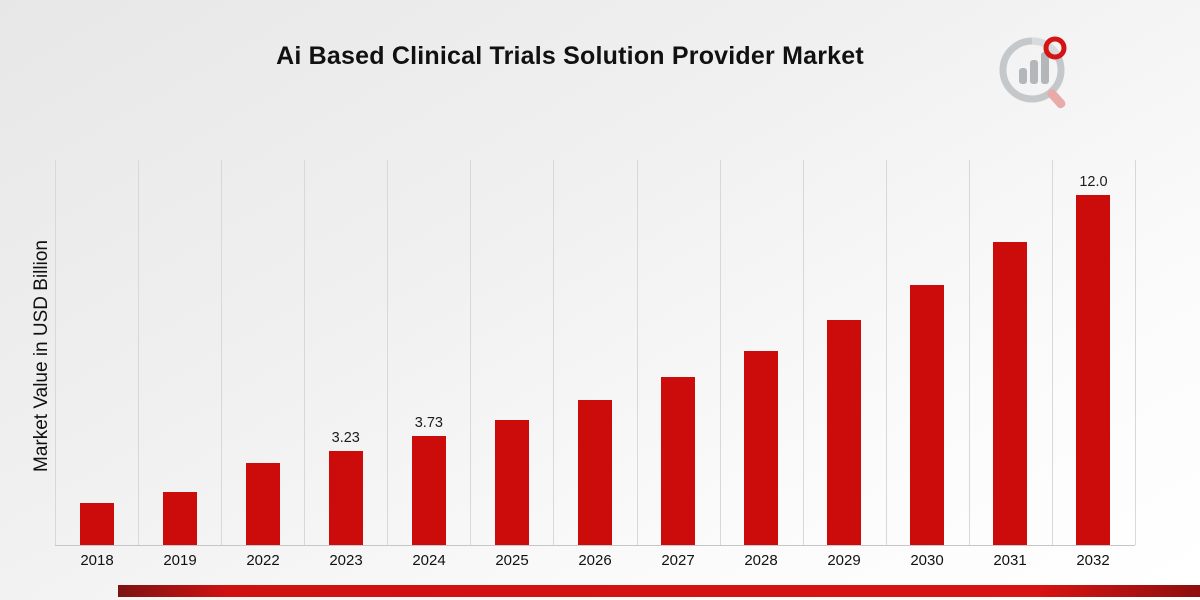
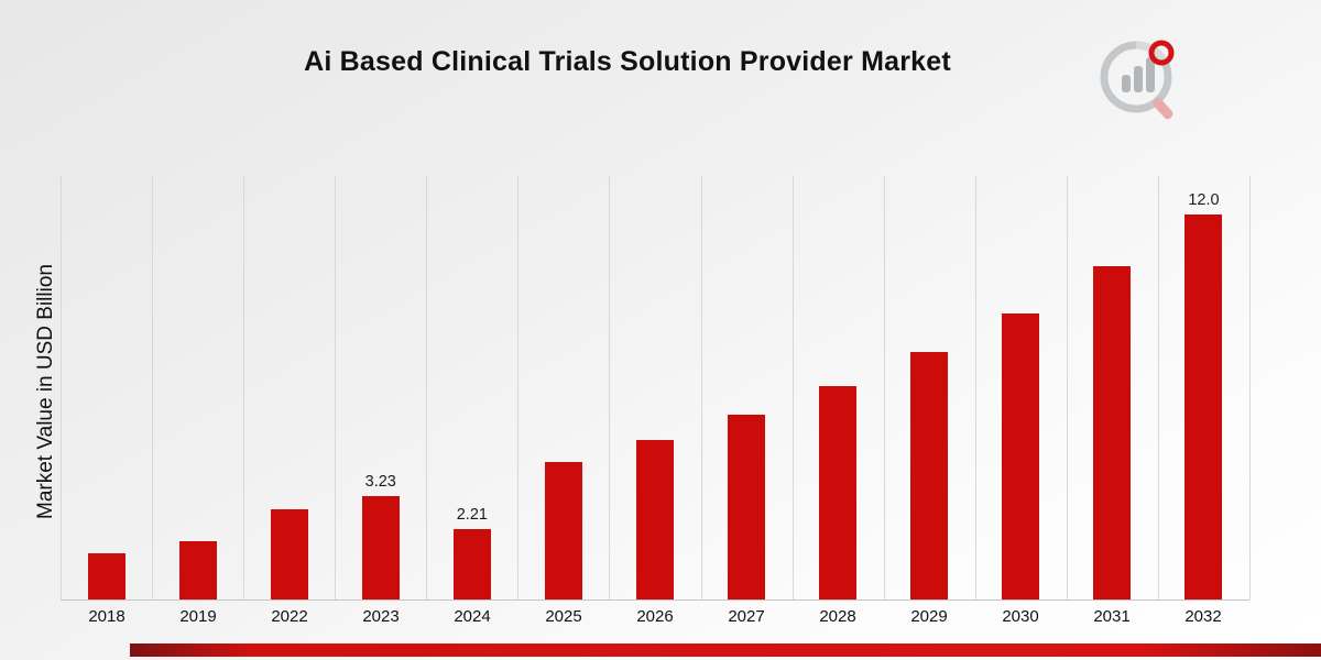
2024: 3.73 -> 2.21
